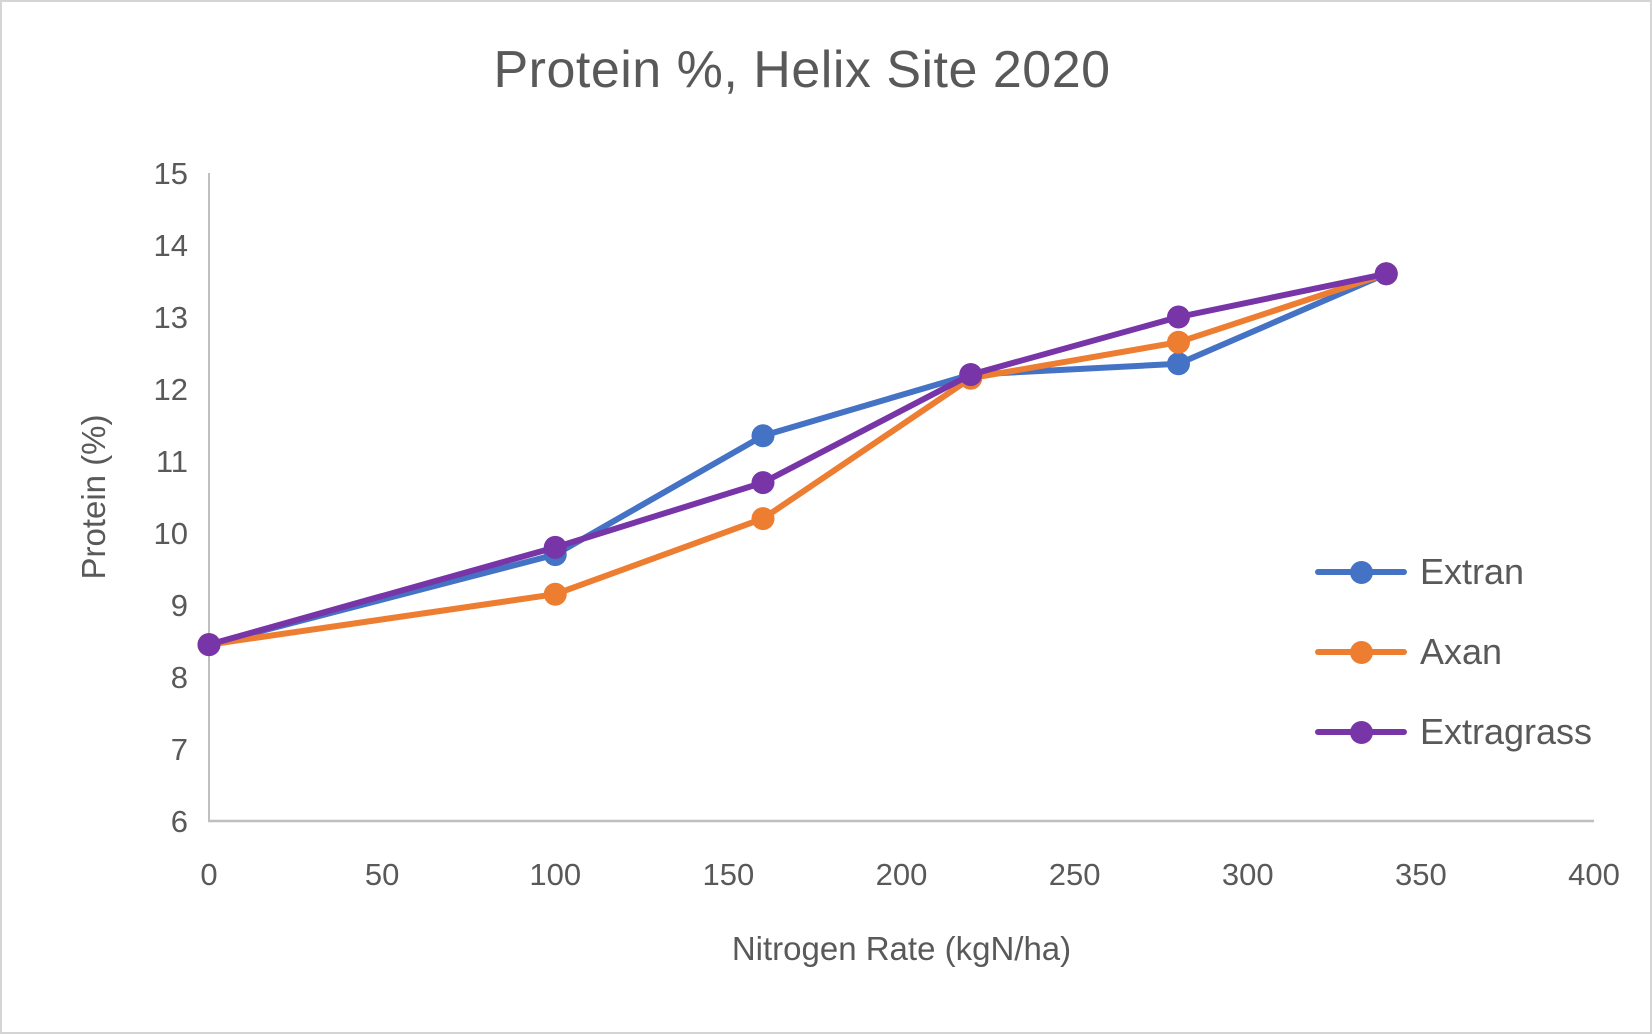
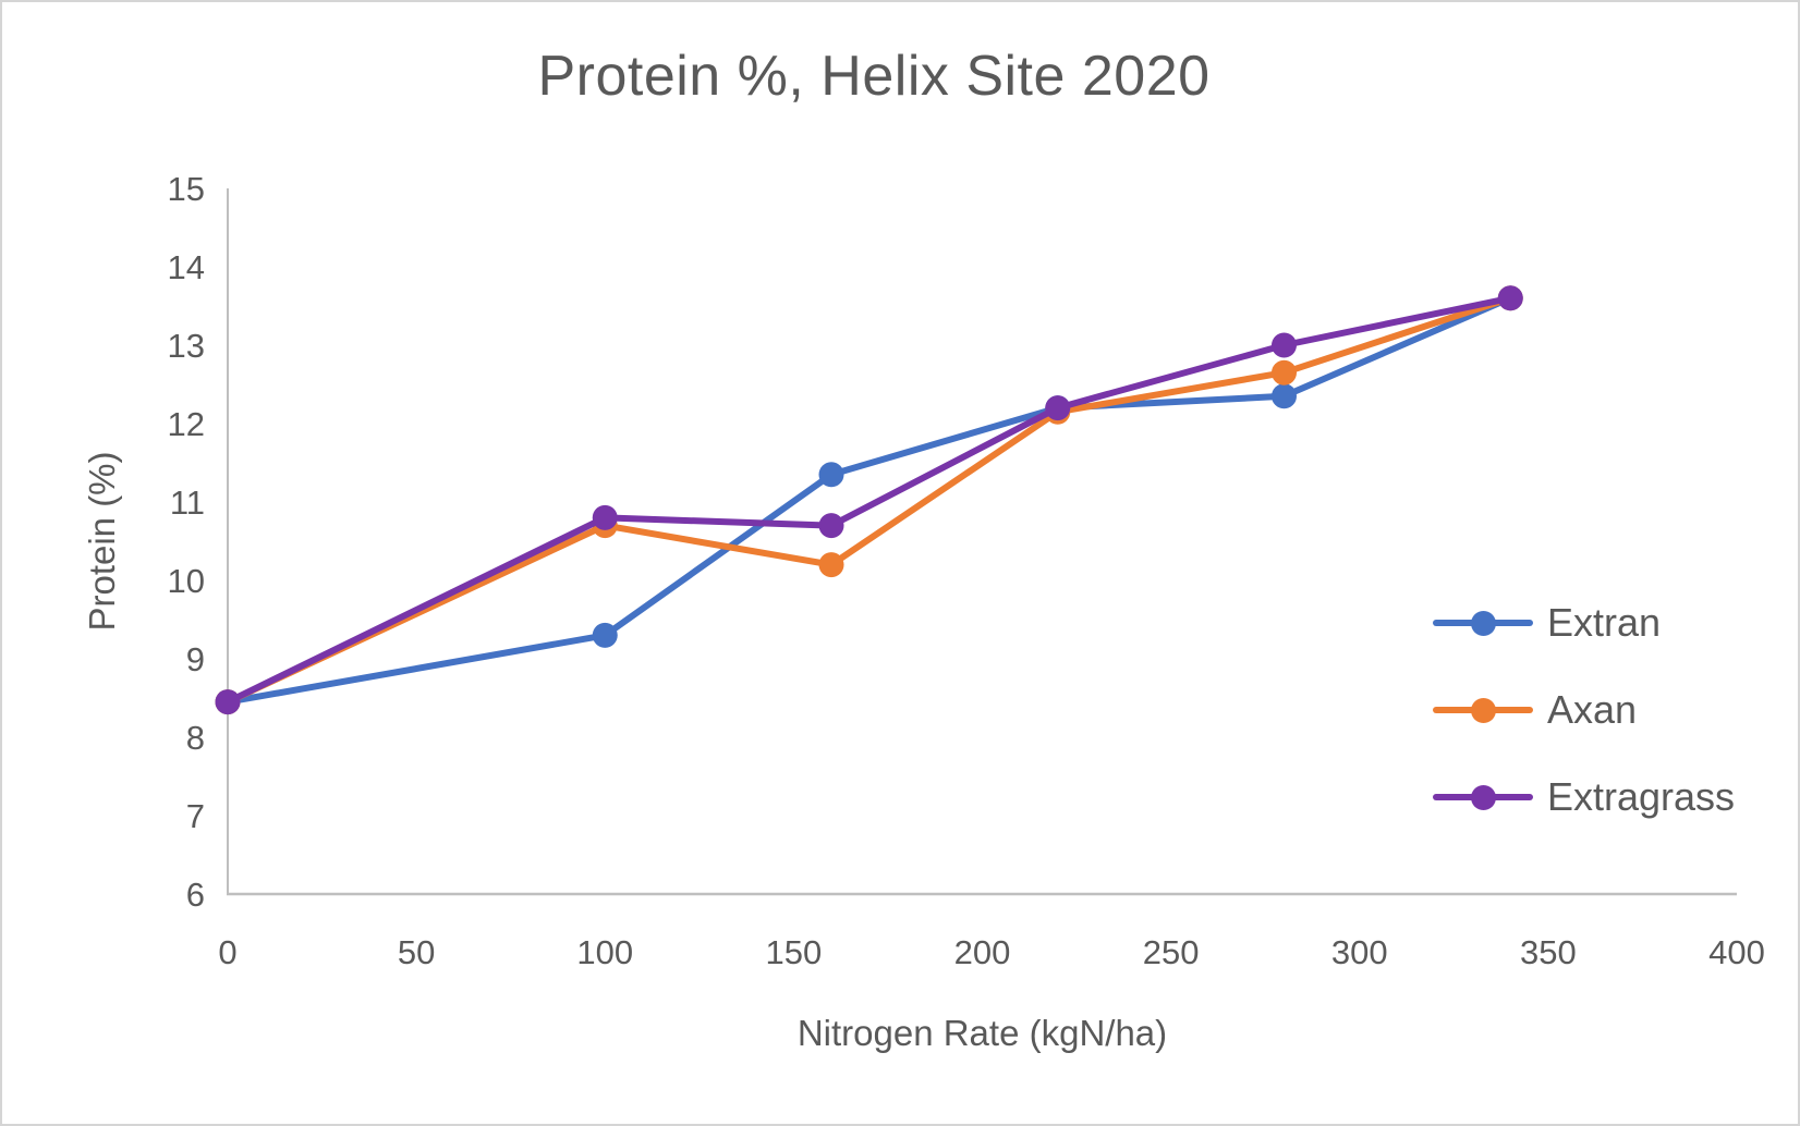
Extran/100: 9.7 -> 9.3
Axan/100: 9.2 -> 10.7
Extragrass/100: 9.8 -> 10.8
